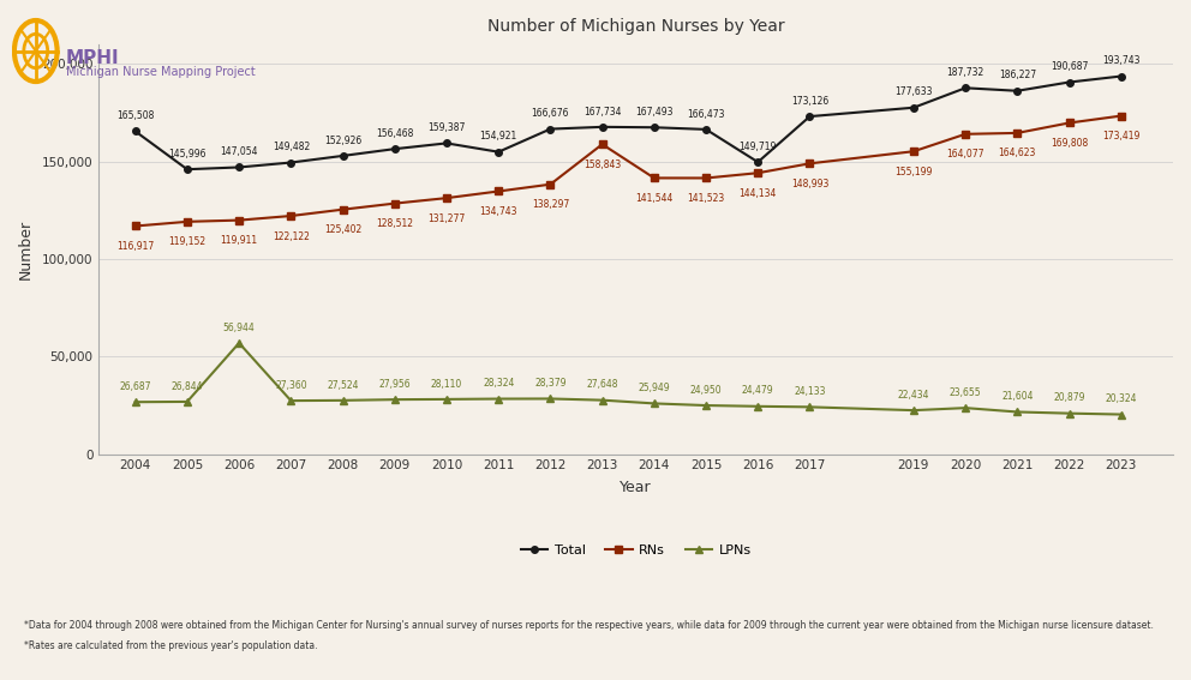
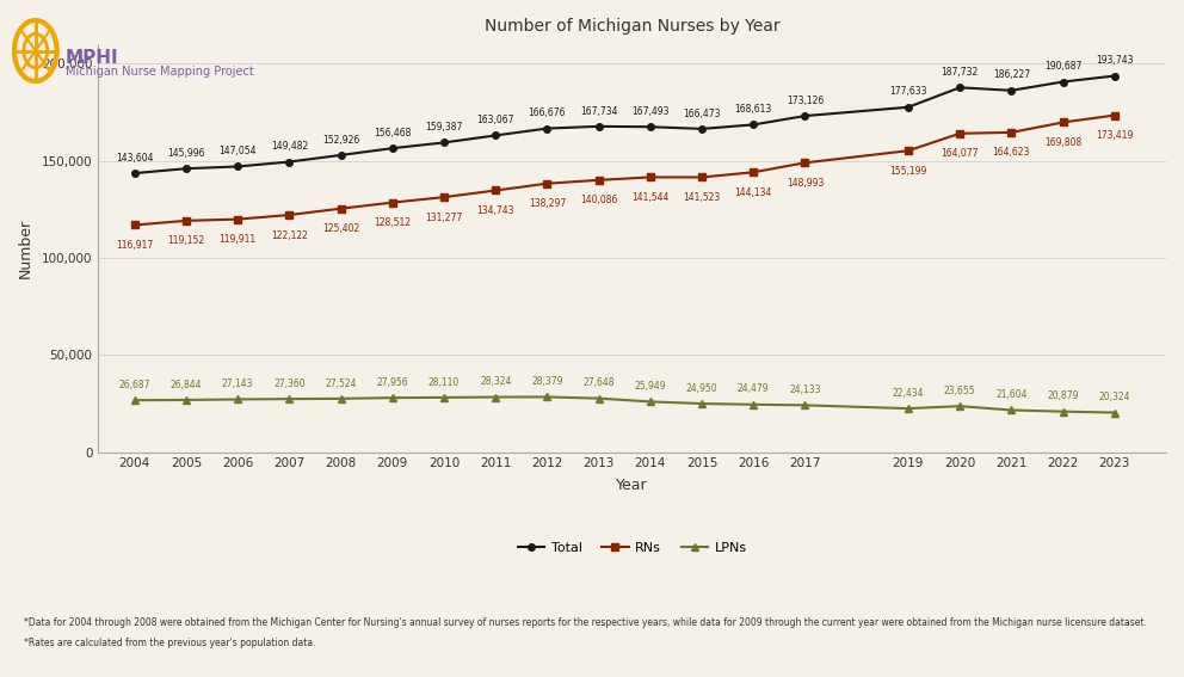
Total/2004: 165,508 -> 143,604
LPNs/2006: 56,944 -> 27,143
Total/2011: 154,921 -> 163,067
RNs/2013: 158,843 -> 140,086
Total/2016: 149,719 -> 168,613
